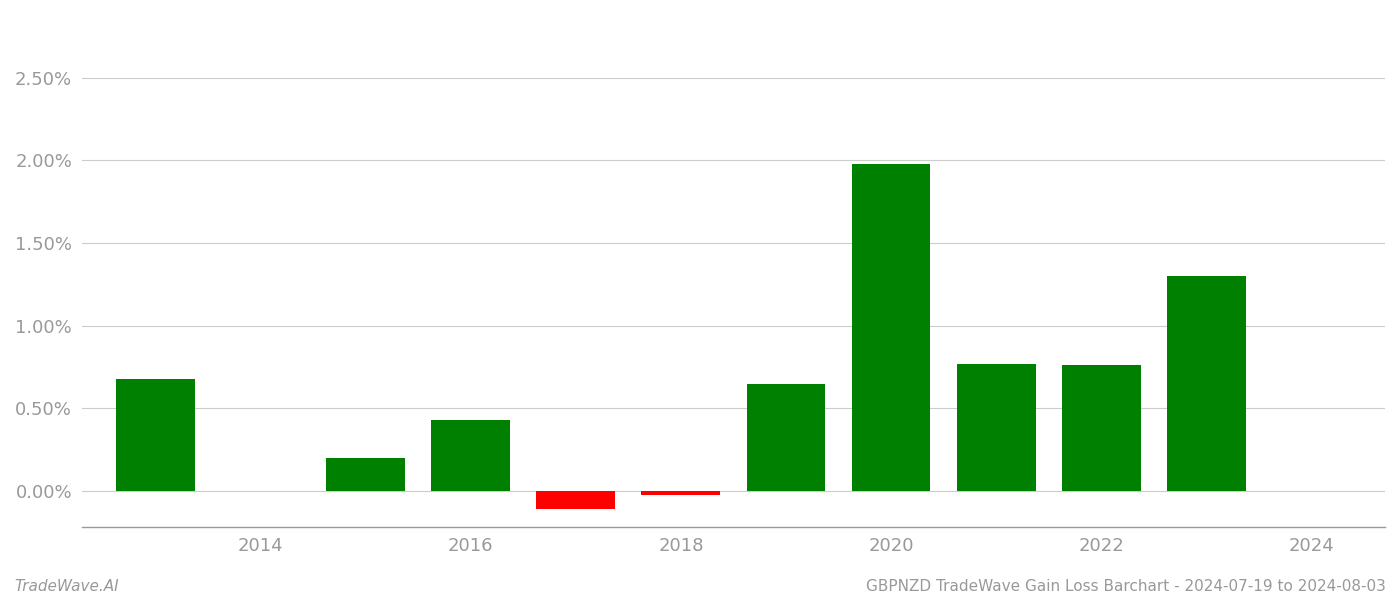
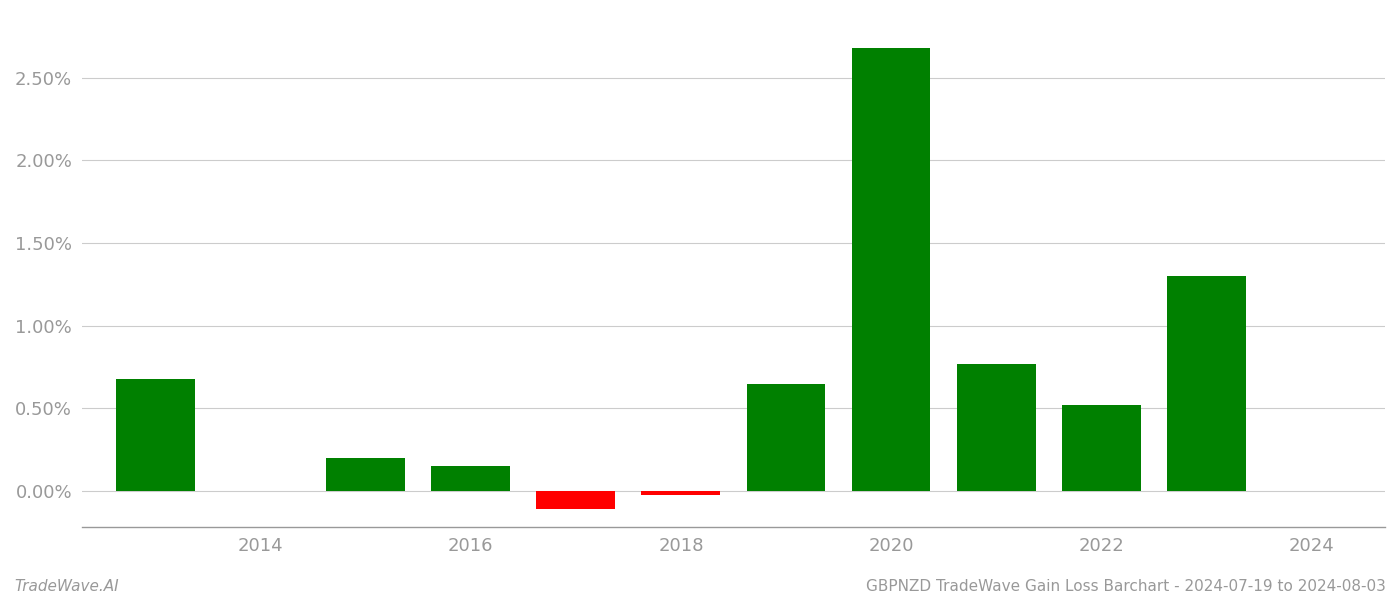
2016: 0.43% -> 0.15%
2020: 1.98% -> 2.68%
2022: 0.76% -> 0.52%
